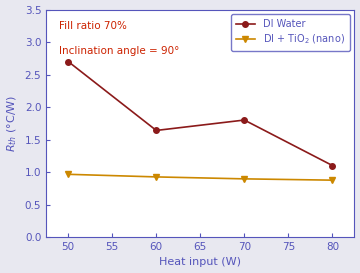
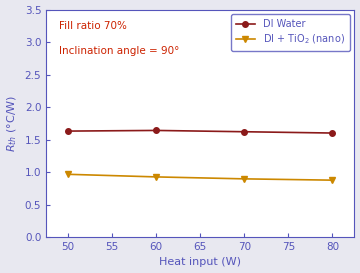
DI Water/50: 2.70 -> 1.63
DI Water/70: 1.80 -> 1.62
DI Water/80: 1.10 -> 1.60
